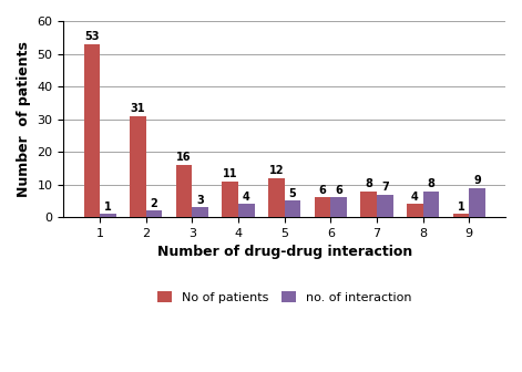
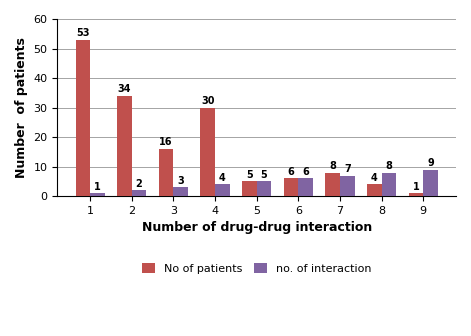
No of patients/2: 31 -> 34
No of patients/4: 11 -> 30
No of patients/5: 12 -> 5
